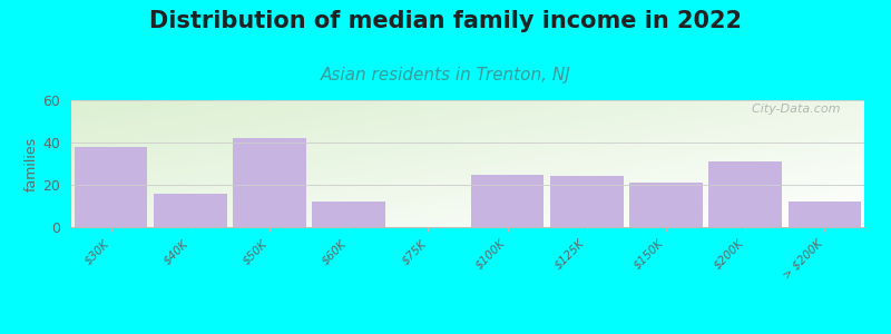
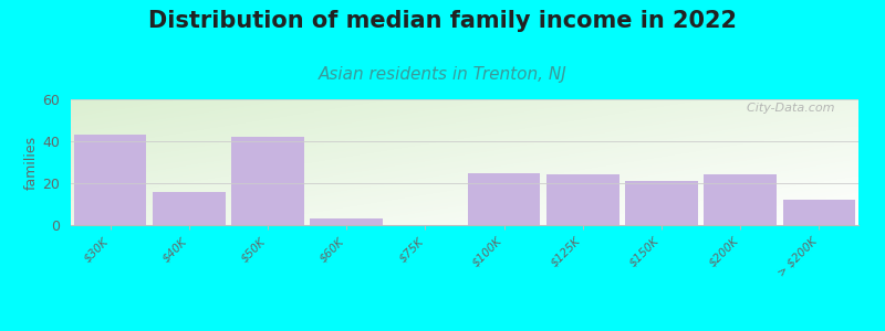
$30K: 38 -> 43
$60K: 12 -> 3
$200K: 31 -> 24
